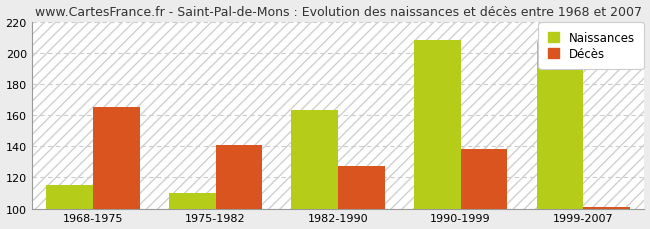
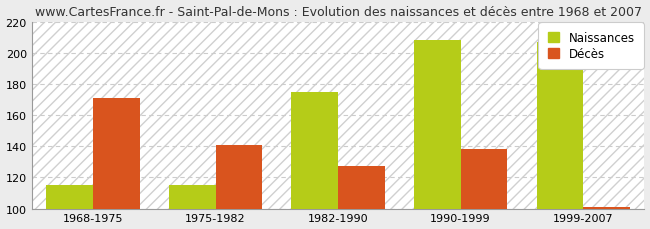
Décès/1968-1975: 165 -> 171
Naissances/1975-1982: 110 -> 115
Naissances/1982-1990: 163 -> 175
